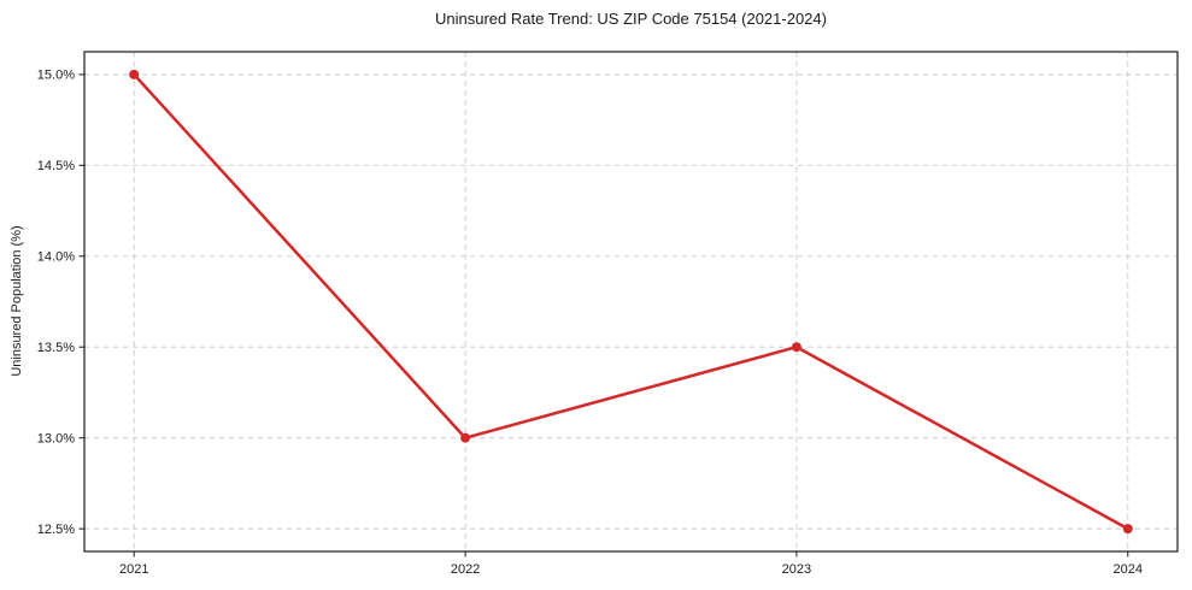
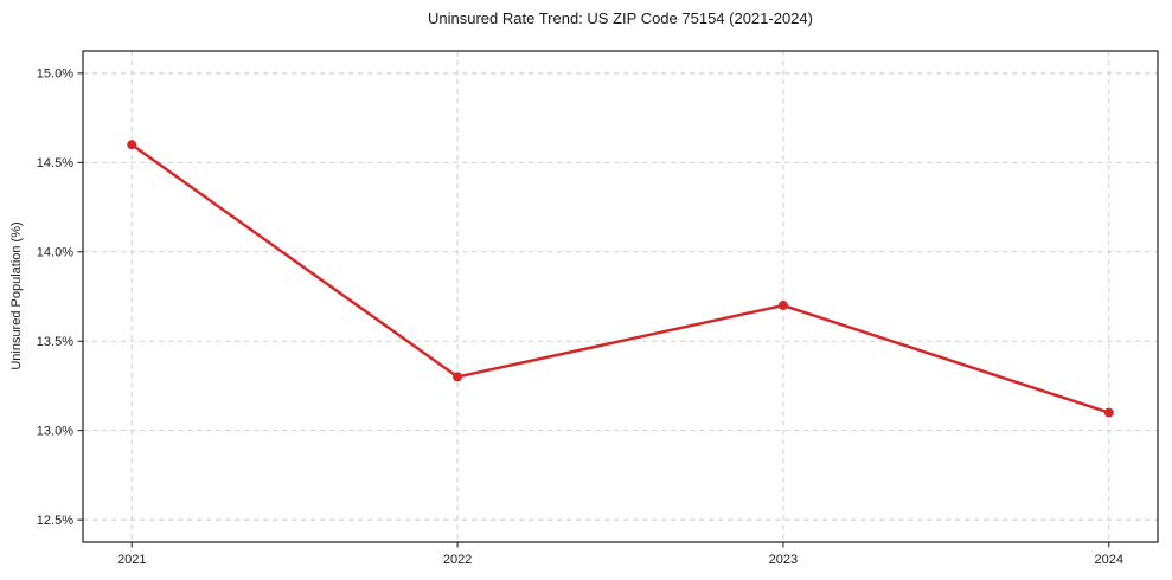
2021: 15.0% -> 14.6%
2022: 13.0% -> 13.3%
2023: 13.5% -> 13.7%
2024: 12.5% -> 13.1%
